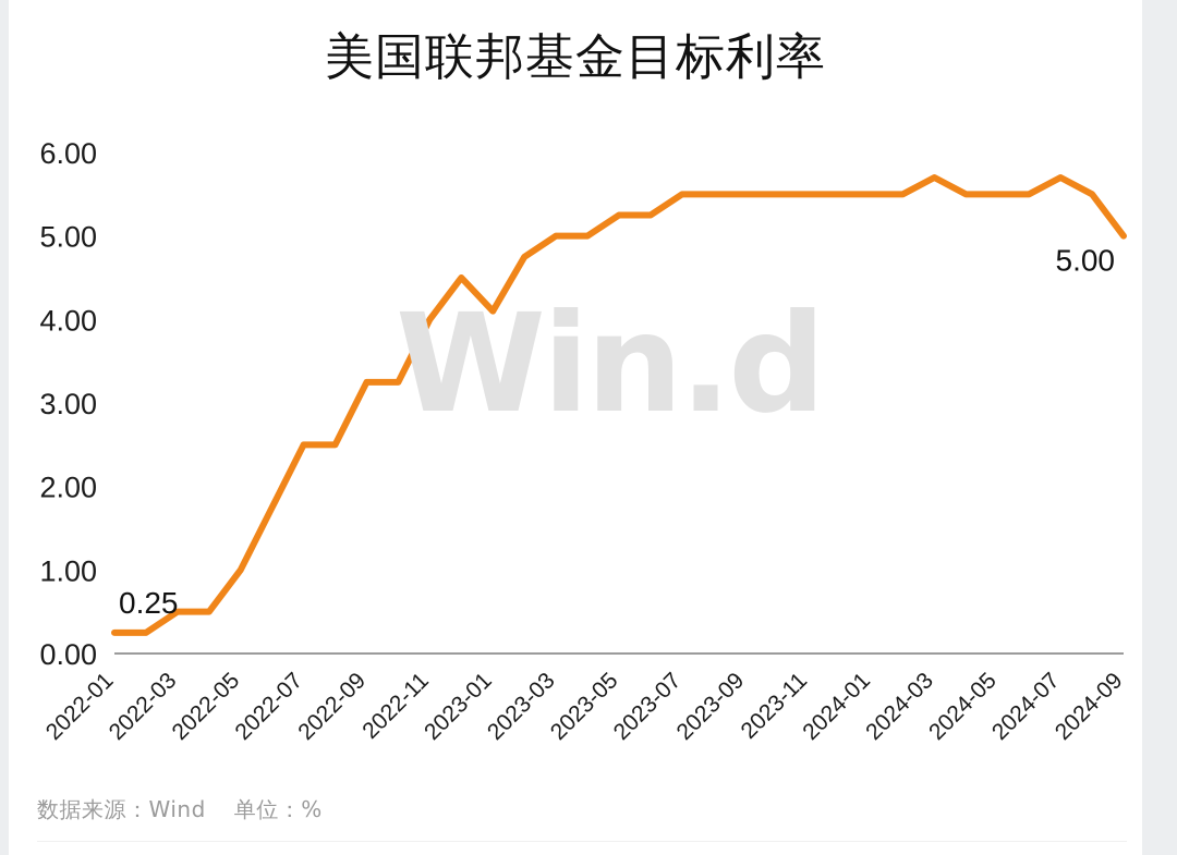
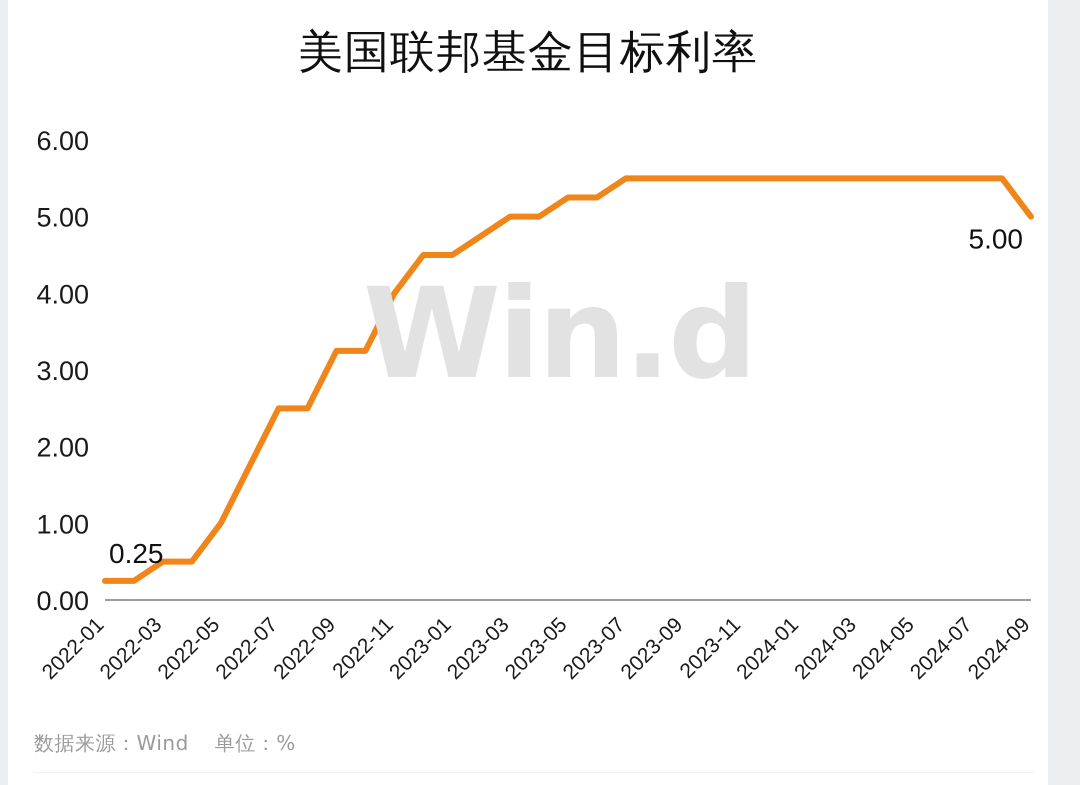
2023-01: 4.1 -> 4.5
2024-03: 5.7 -> 5.5
2024-07: 5.7 -> 5.5
